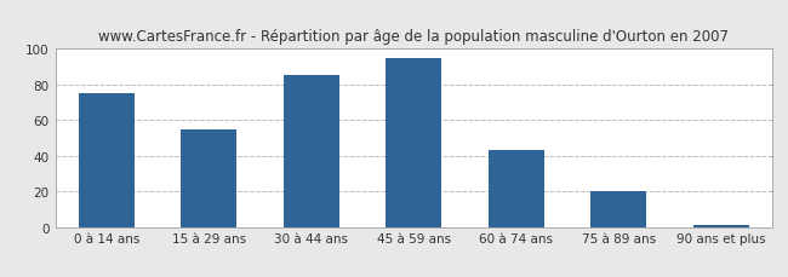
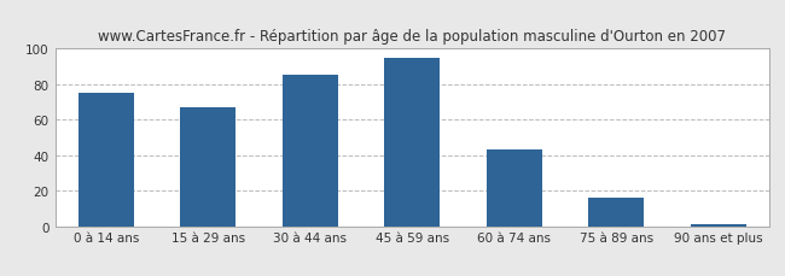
15 à 29 ans: 55 -> 67
75 à 89 ans: 20 -> 16
